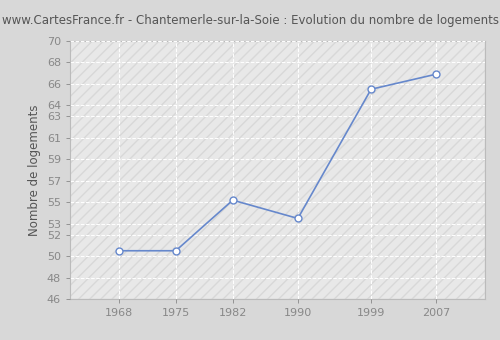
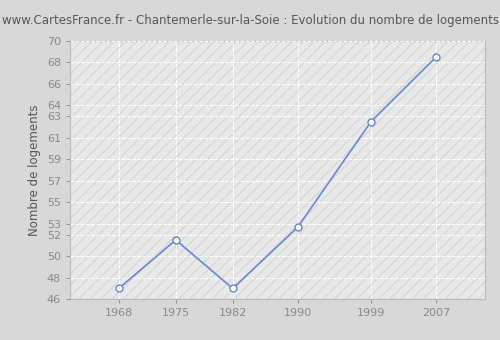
1968: 50.5 -> 47.0
1975: 50.5 -> 51.5
1982: 55.2 -> 47.0
1990: 53.5 -> 52.7
1999: 65.5 -> 62.5
2007: 66.9 -> 68.5
